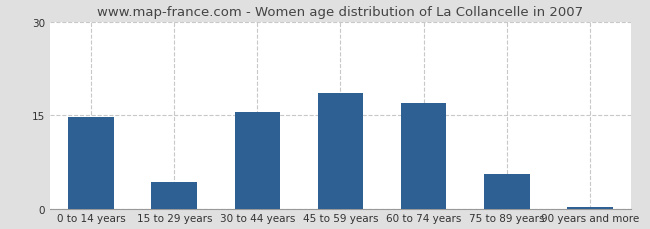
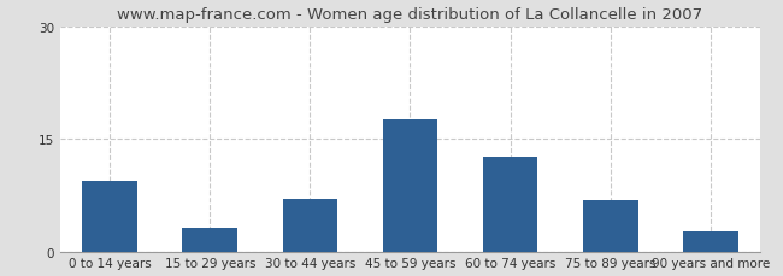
0 to 14 years: 14.7 -> 9.4
15 to 29 years: 4.2 -> 3.2
30 to 44 years: 15.5 -> 7.0
45 to 59 years: 18.5 -> 17.6
60 to 74 years: 17.0 -> 12.6
75 to 89 years: 5.5 -> 6.8
90 years and more: 0.3 -> 2.6
